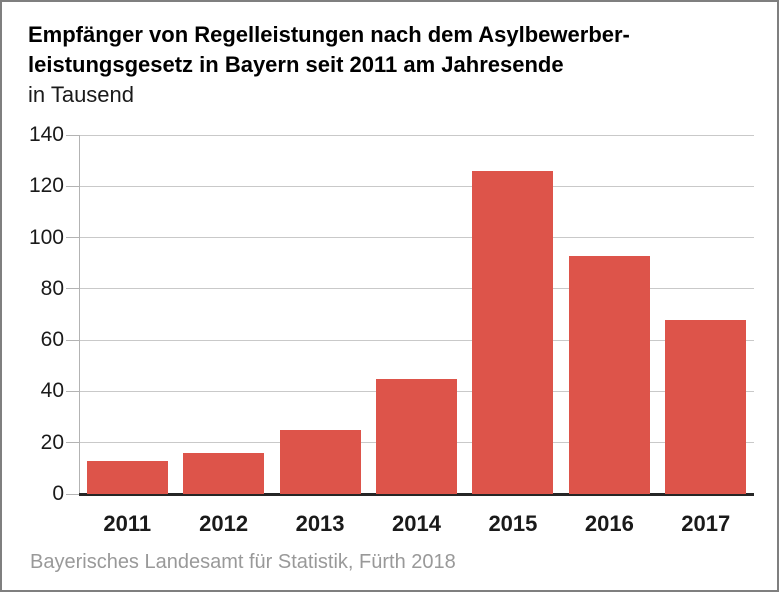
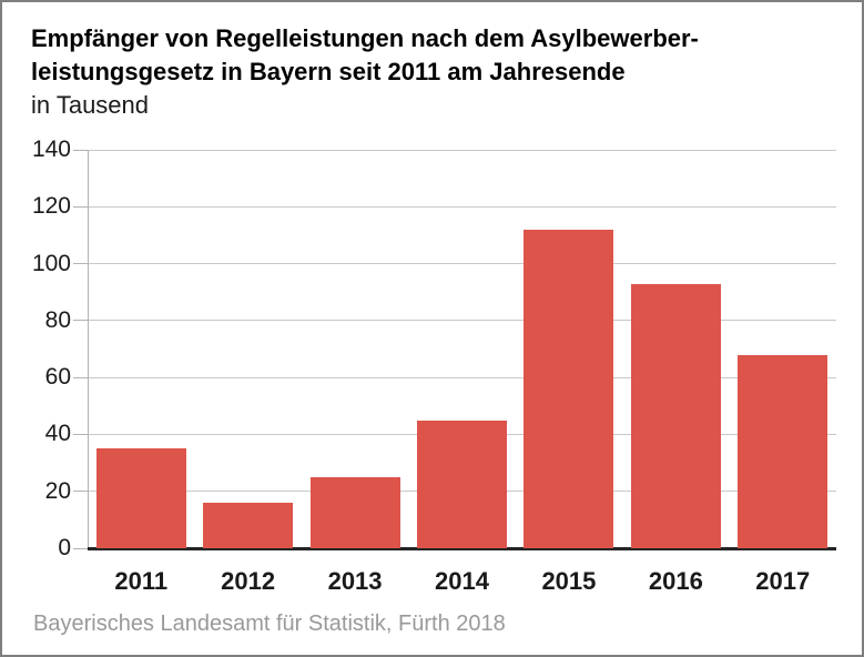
2011: 13 -> 35
2015: 126 -> 112
